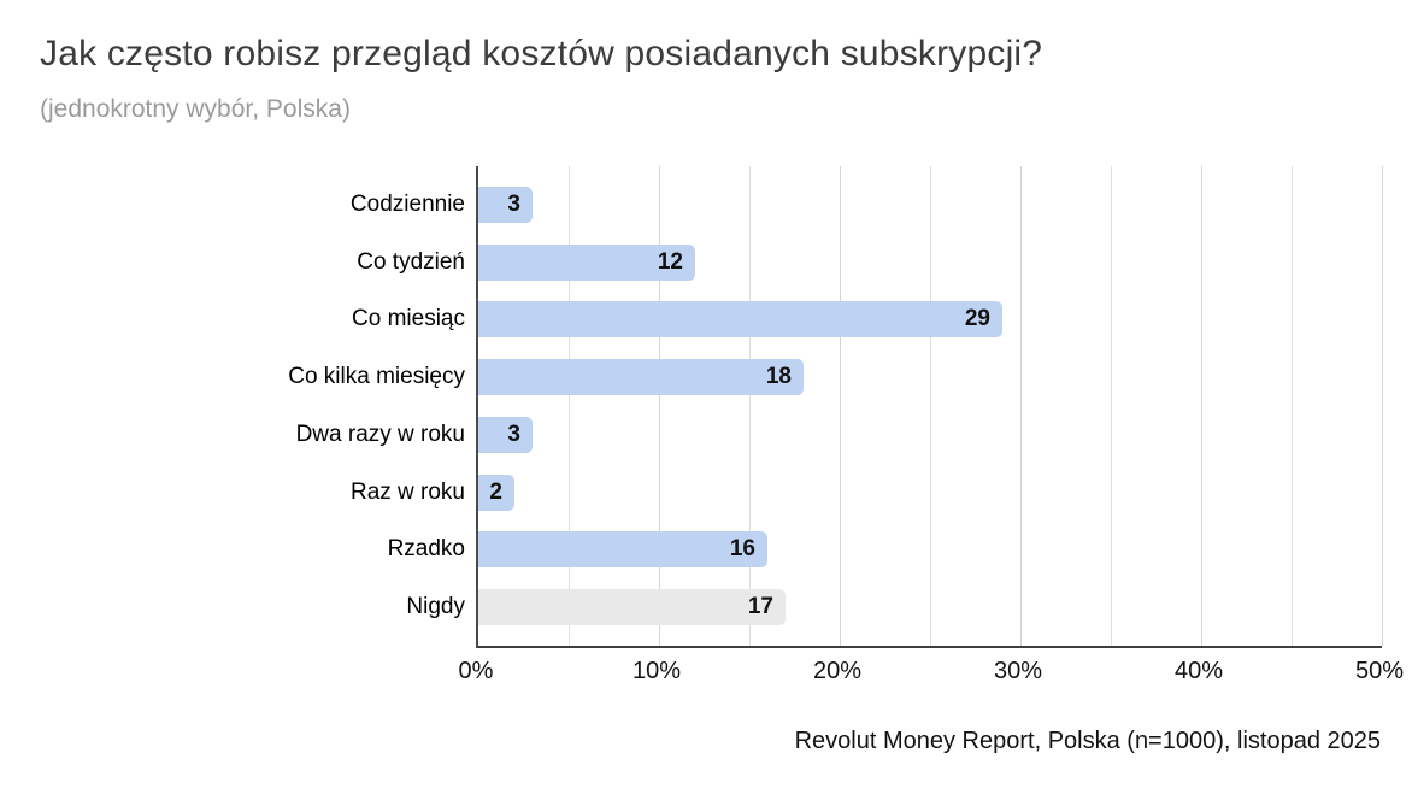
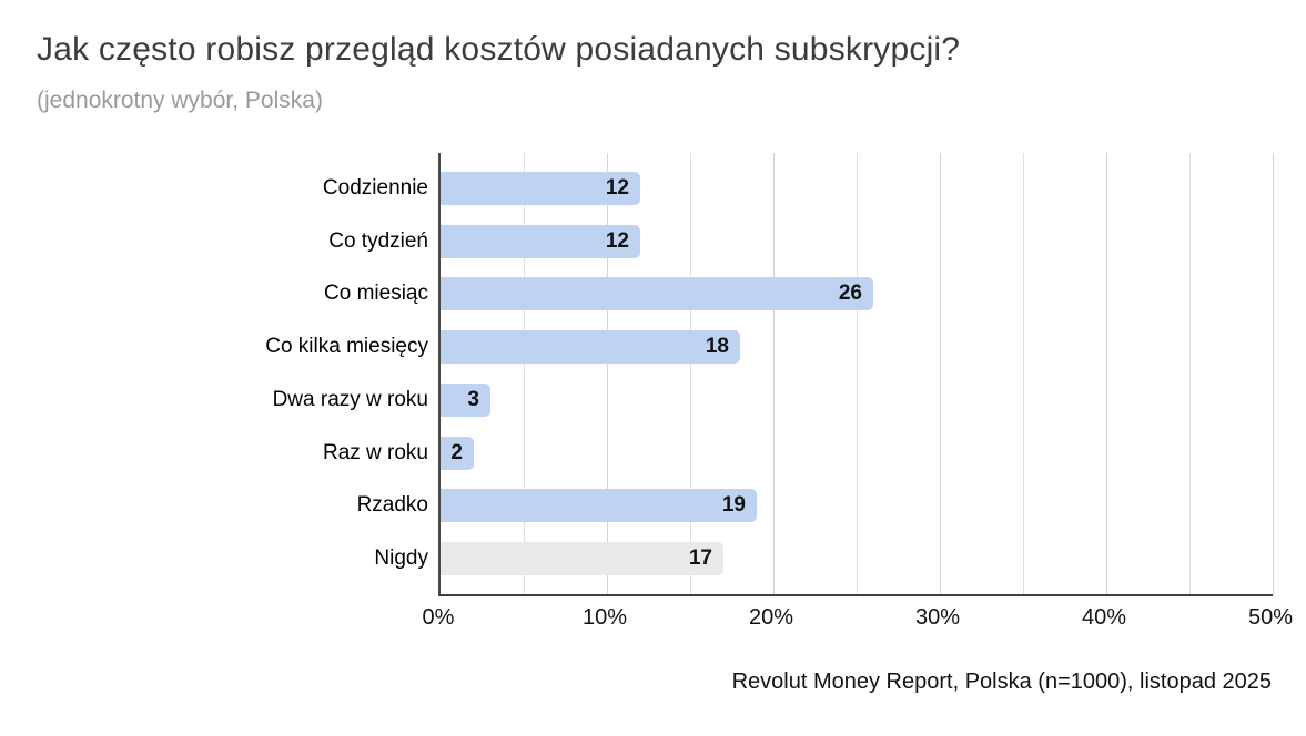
Codziennie: 3 -> 12
Co miesiąc: 29 -> 26
Rzadko: 16 -> 19
